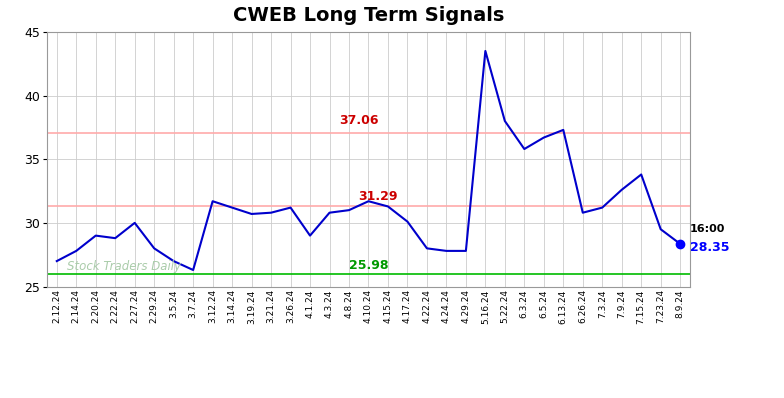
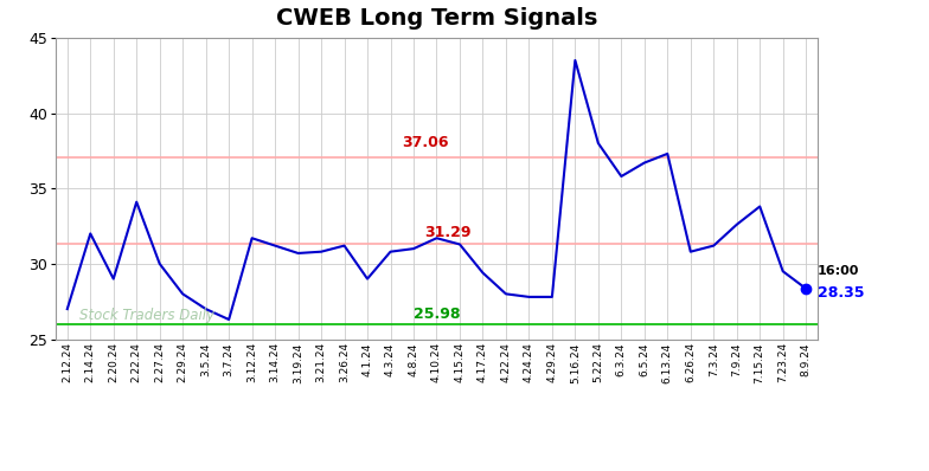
2.14.24: 27.8 -> 32.0
2.22.24: 28.8 -> 34.1
4.17.24: 30.1 -> 29.4
